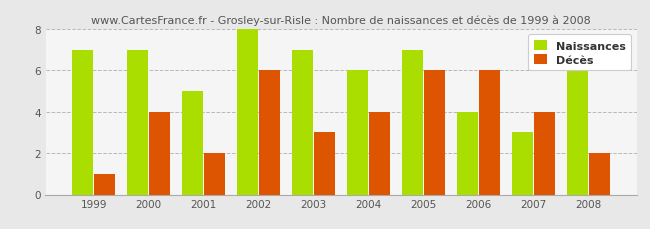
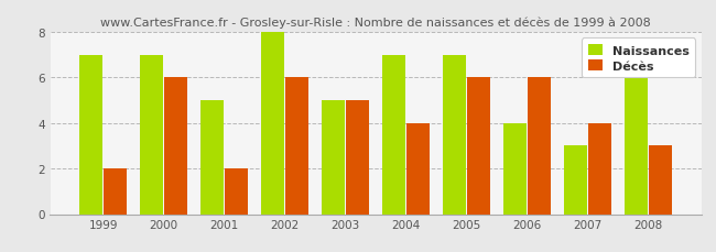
Décès/1999: 1 -> 2
Décès/2000: 4 -> 6
Naissances/2003: 7 -> 5
Décès/2003: 3 -> 5
Naissances/2004: 6 -> 7
Décès/2008: 2 -> 3
